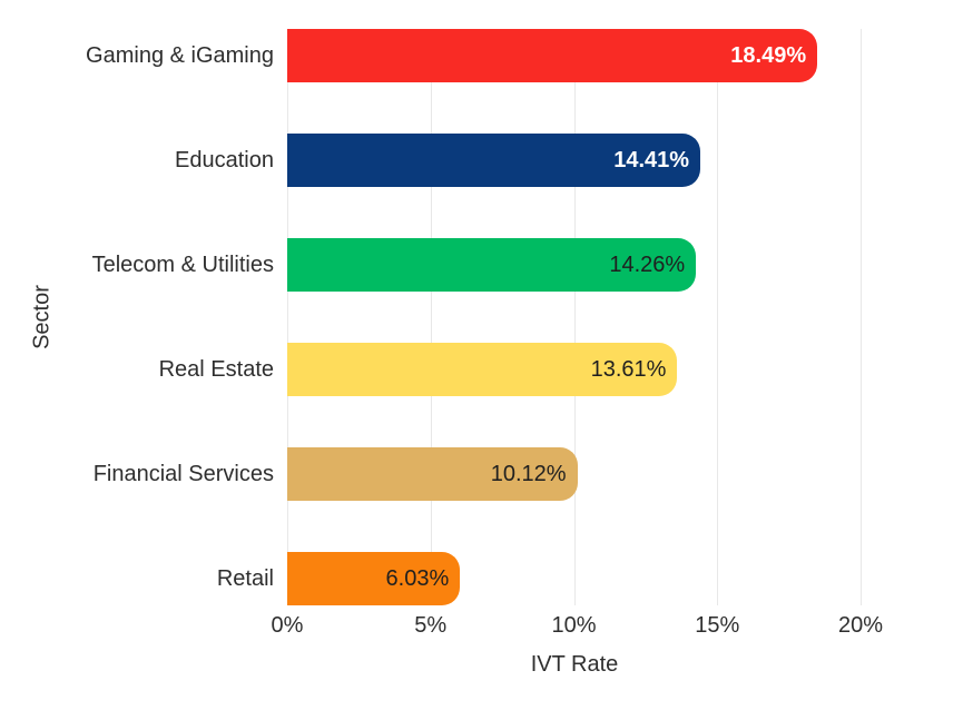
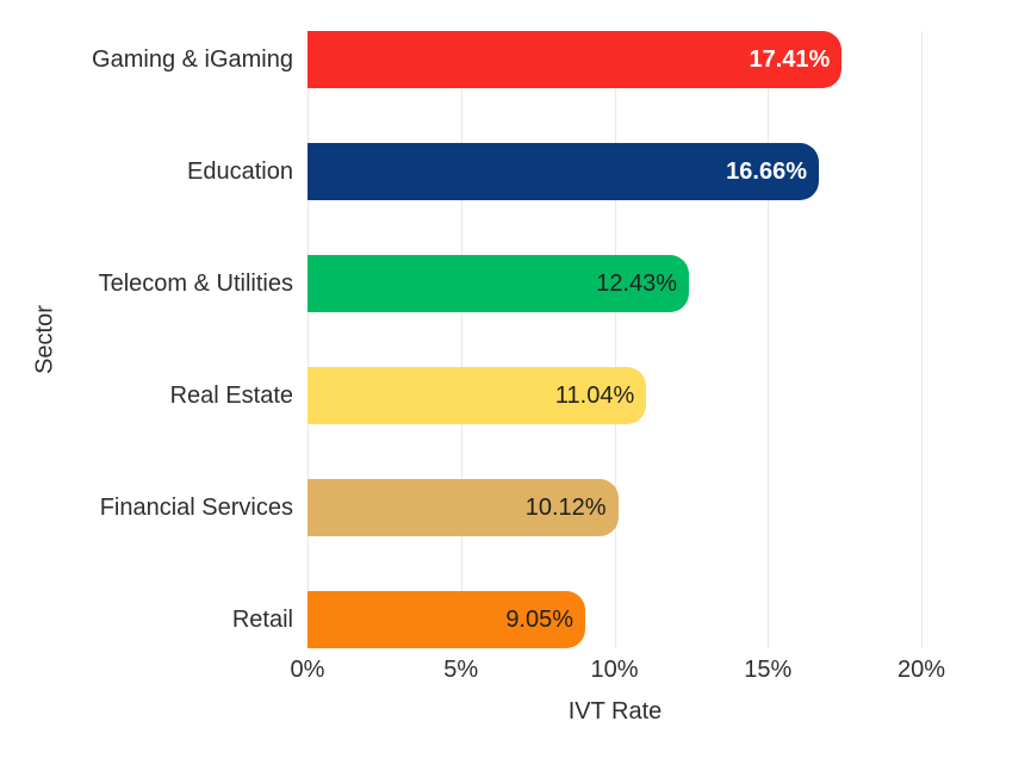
Gaming & iGaming: 18.49% -> 17.41%
Education: 14.41% -> 16.66%
Telecom & Utilities: 14.26% -> 12.43%
Real Estate: 13.61% -> 11.04%
Retail: 6.03% -> 9.05%
